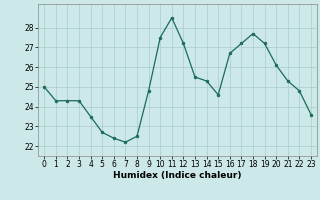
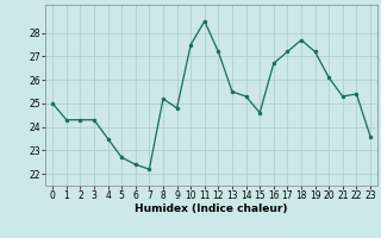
8: 22.5 -> 25.2
22: 24.8 -> 25.4
